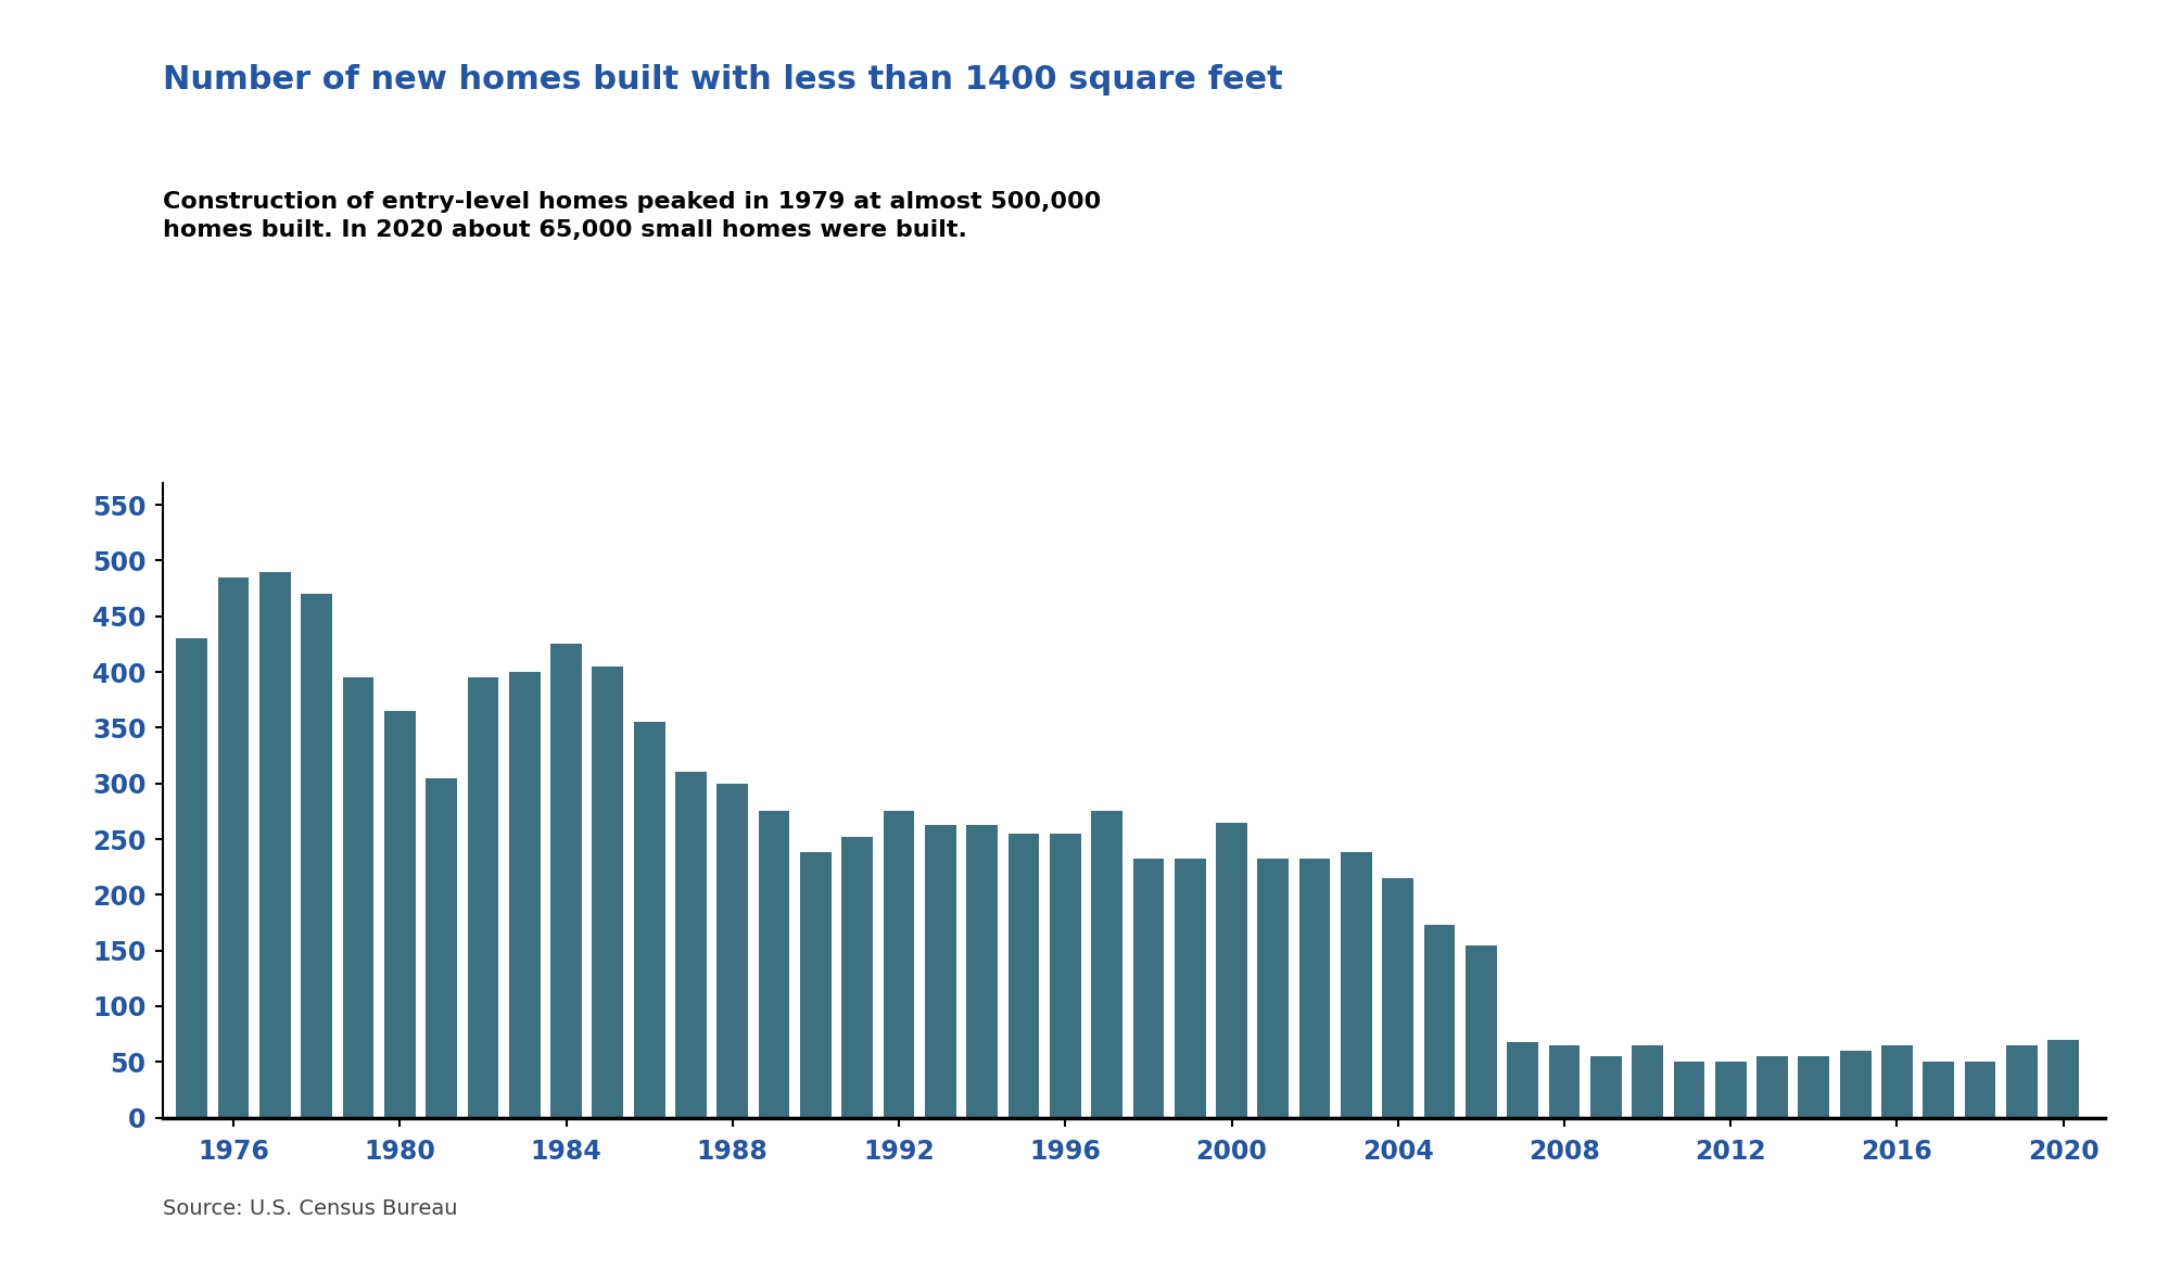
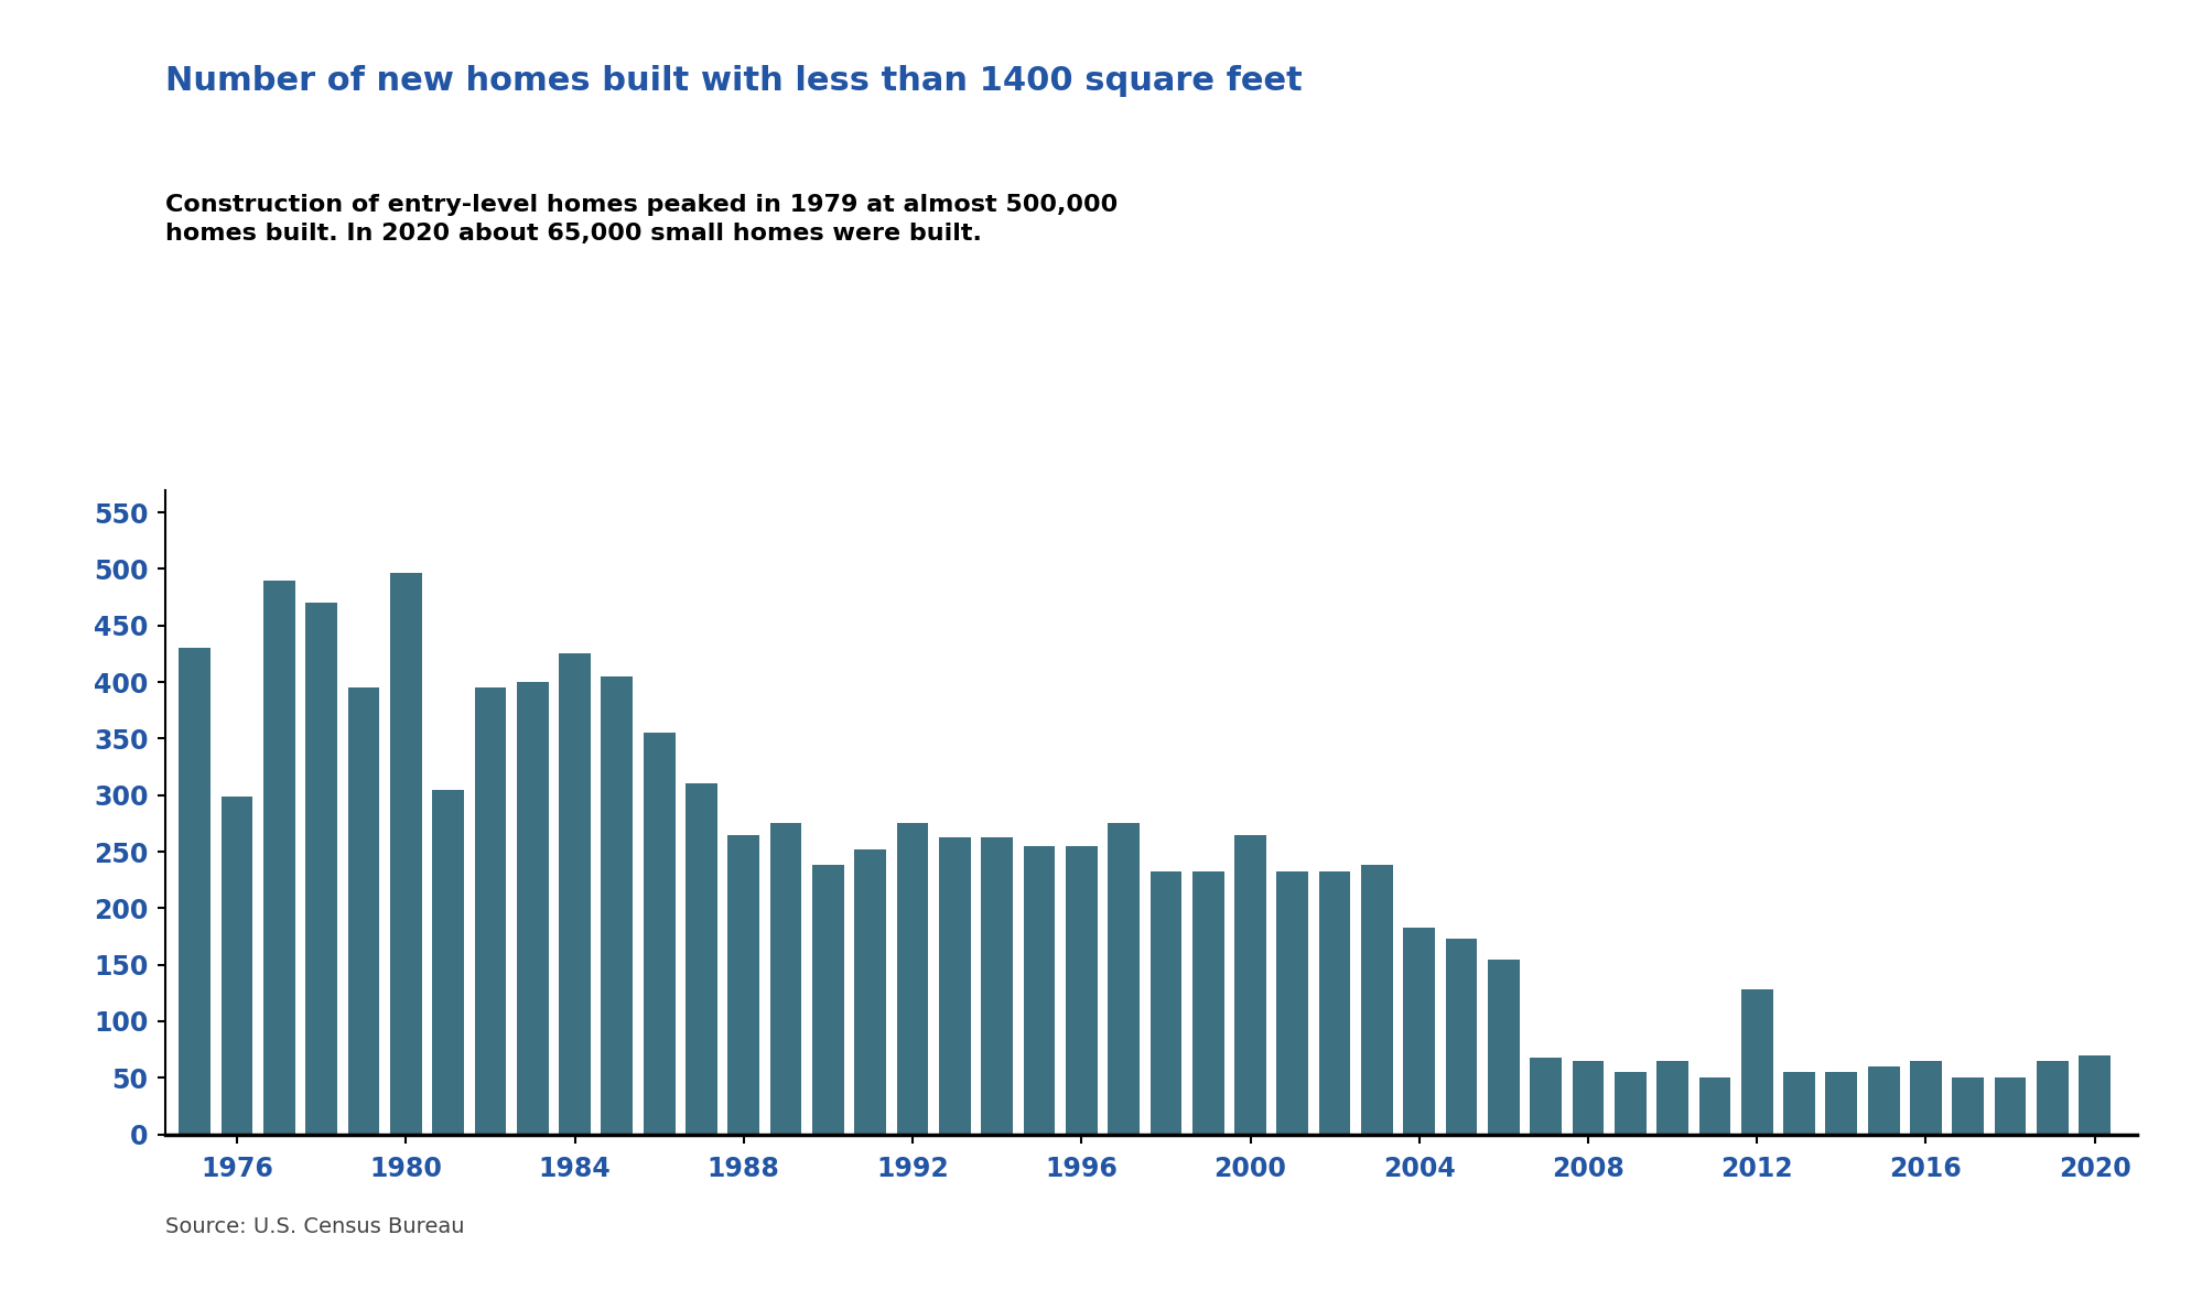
1976: 485 -> 299
1980: 365 -> 497
1988: 300 -> 265
2004: 215 -> 183
2012: 50 -> 128
